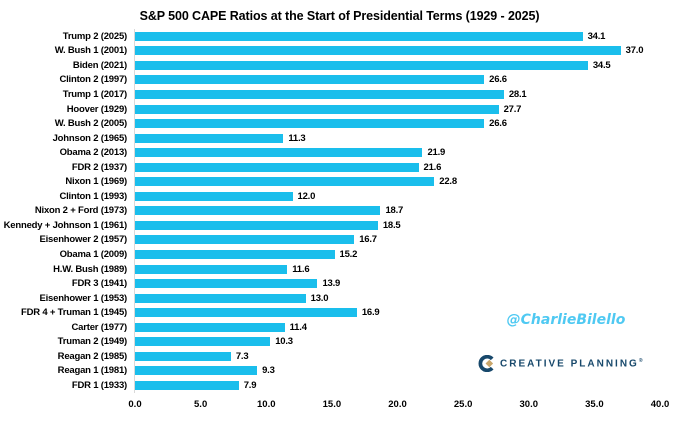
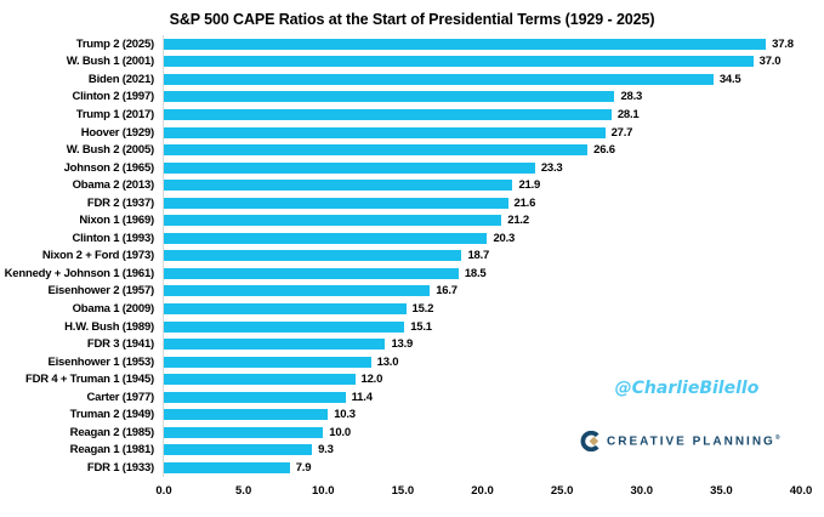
Trump 2 (2025): 34.1 -> 37.8
Clinton 2 (1997): 26.6 -> 28.3
Johnson 2 (1965): 11.3 -> 23.3
Nixon 1 (1969): 22.8 -> 21.2
Clinton 1 (1993): 12.0 -> 20.3
H.W. Bush (1989): 11.6 -> 15.1
FDR 4 + Truman 1 (1945): 16.9 -> 12.0
Reagan 2 (1985): 7.3 -> 10.0
